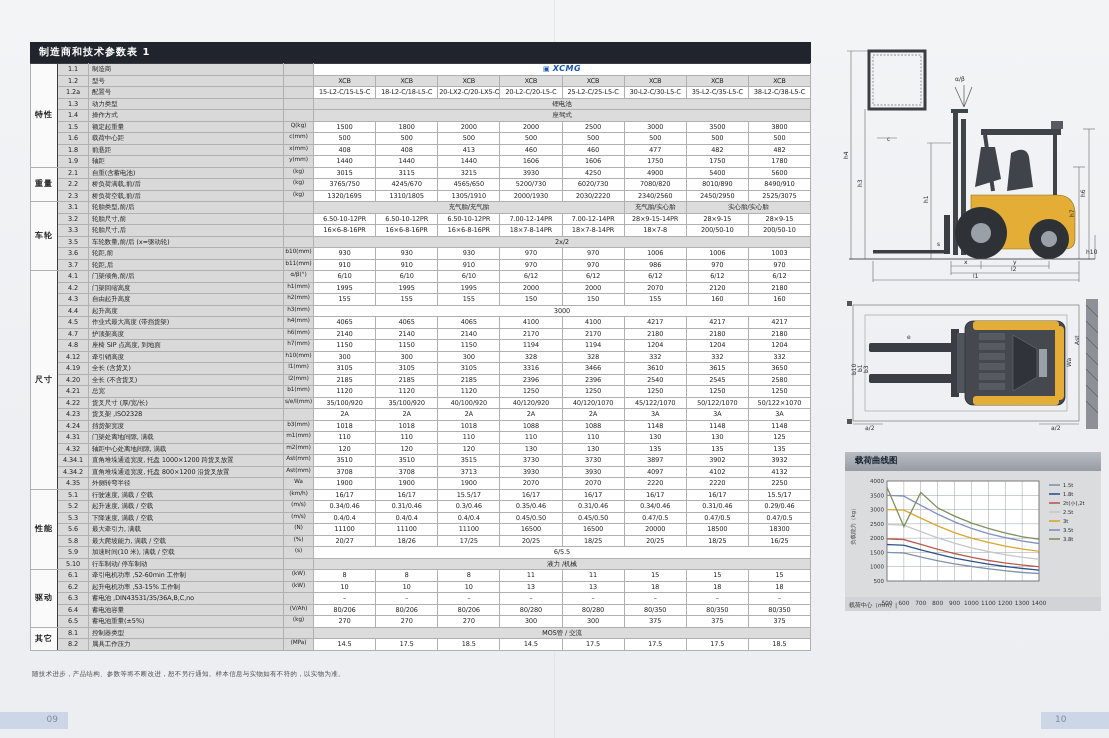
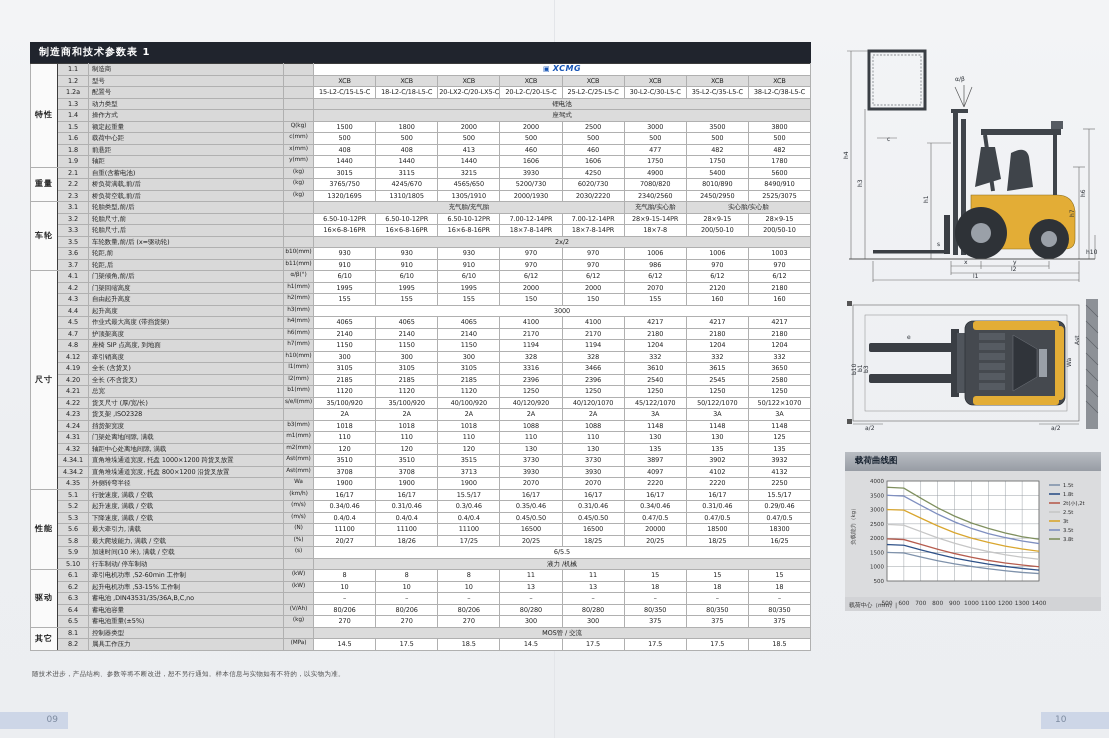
3.8t/600: 2400 -> 3800
3.8t/700: 3600 -> 3400
